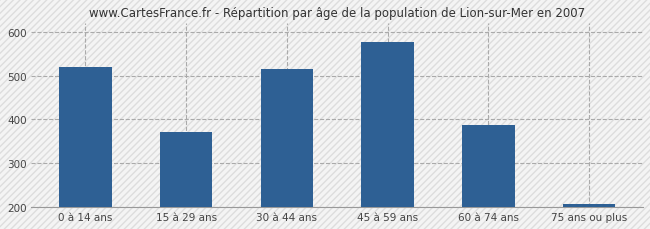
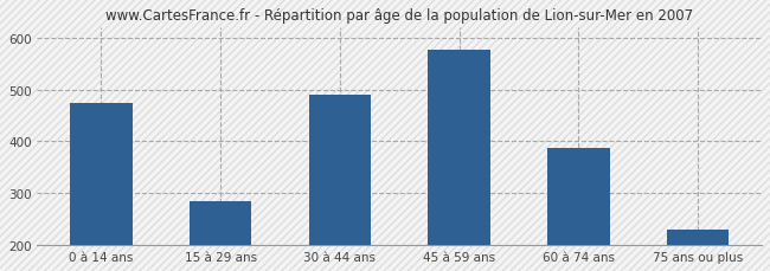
0 à 14 ans: 519 -> 475
15 à 29 ans: 372 -> 285
30 à 44 ans: 515 -> 490
75 ans ou plus: 207 -> 230
